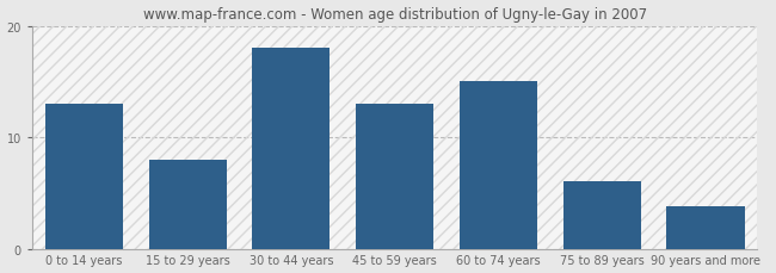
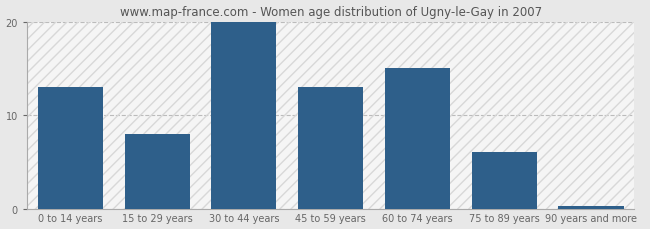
30 to 44 years: 18.0 -> 20.0
90 years and more: 3.8 -> 0.3
